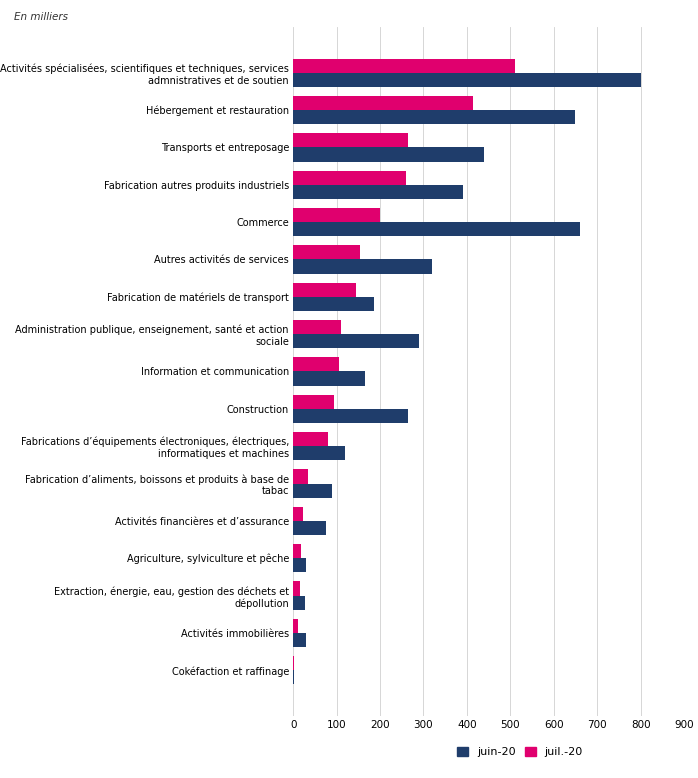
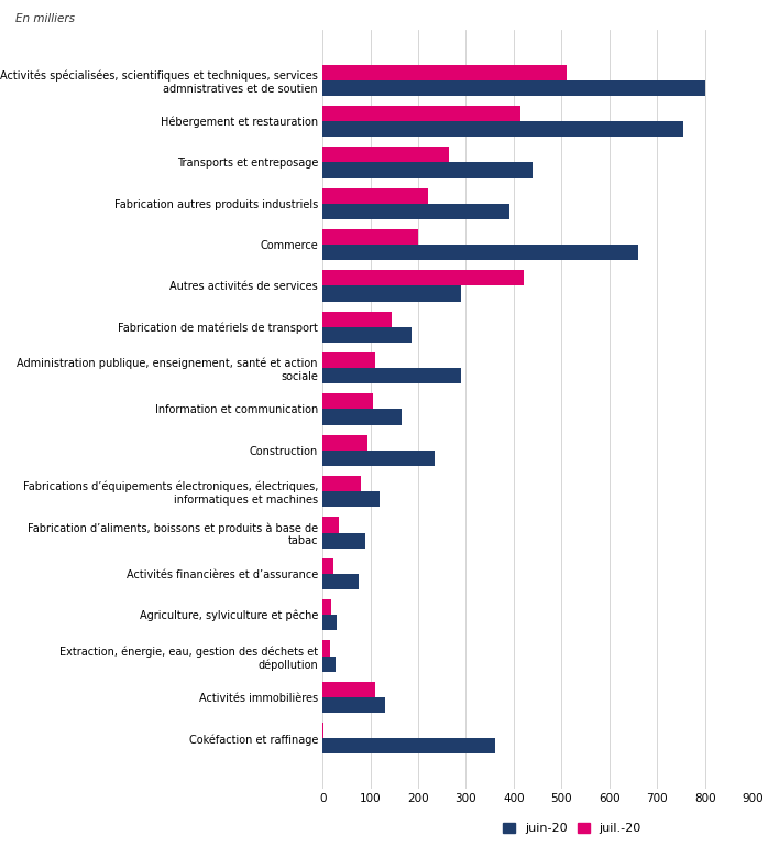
juin-20/Hébergement et restauration: 650 -> 755
juil.-20/Fabrication autres produits industriels: 260 -> 220
juil.-20/Autres activités de services: 155 -> 420
juin-20/Autres activités de services: 320 -> 290
juin-20/Construction: 265 -> 235
juil.-20/Activités immobilières: 10 -> 110
juin-20/Activités immobilières: 30 -> 130
juin-20/Cokéfaction et raffinage: 2 -> 360
